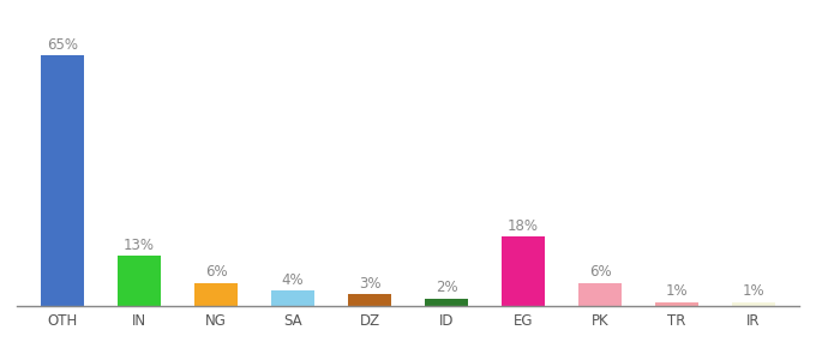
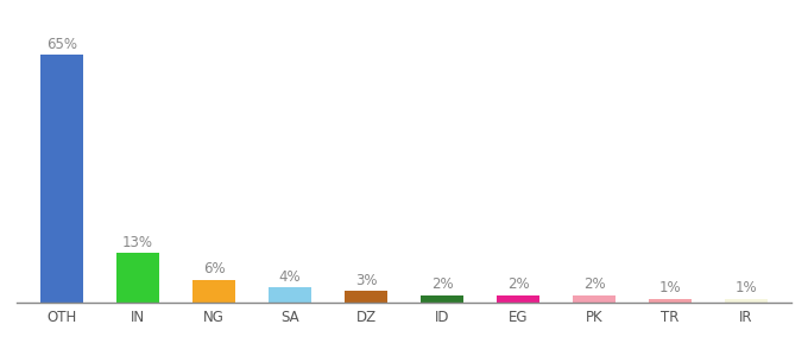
EG: 18% -> 2%
PK: 6% -> 2%
